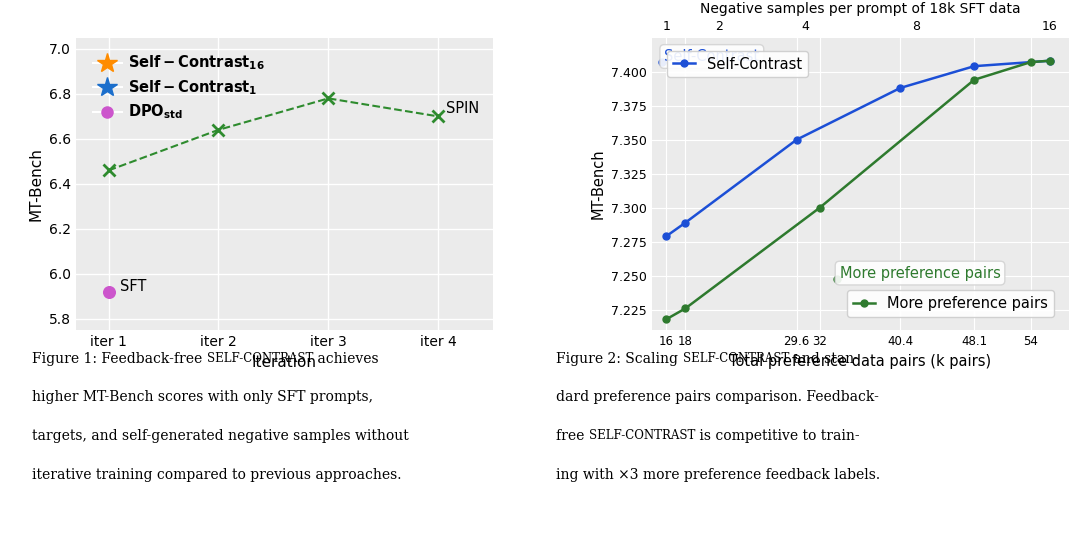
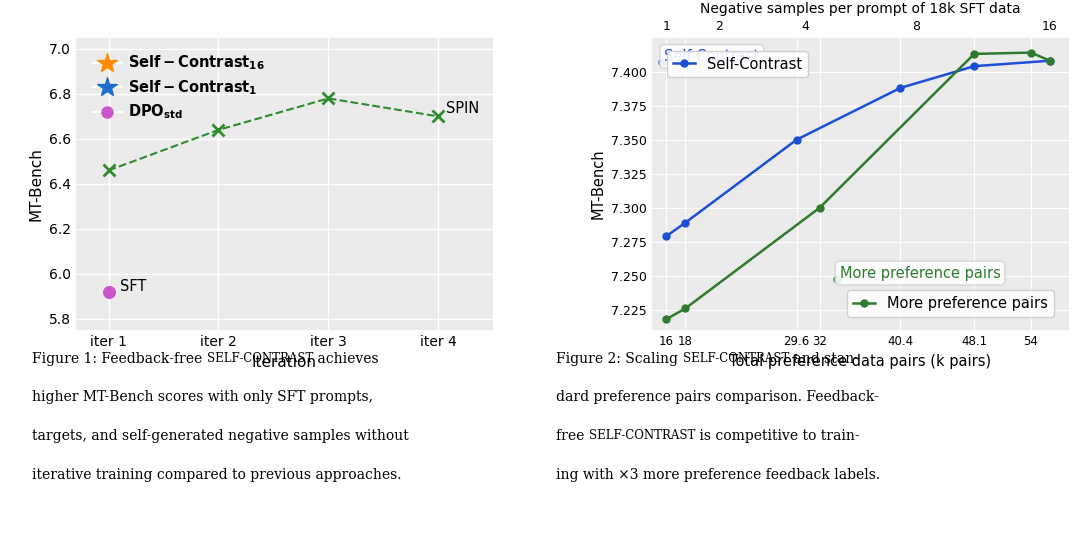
More preference pairs/48.1: 7.394 -> 7.413
More preference pairs/54: 7.407 -> 7.414
